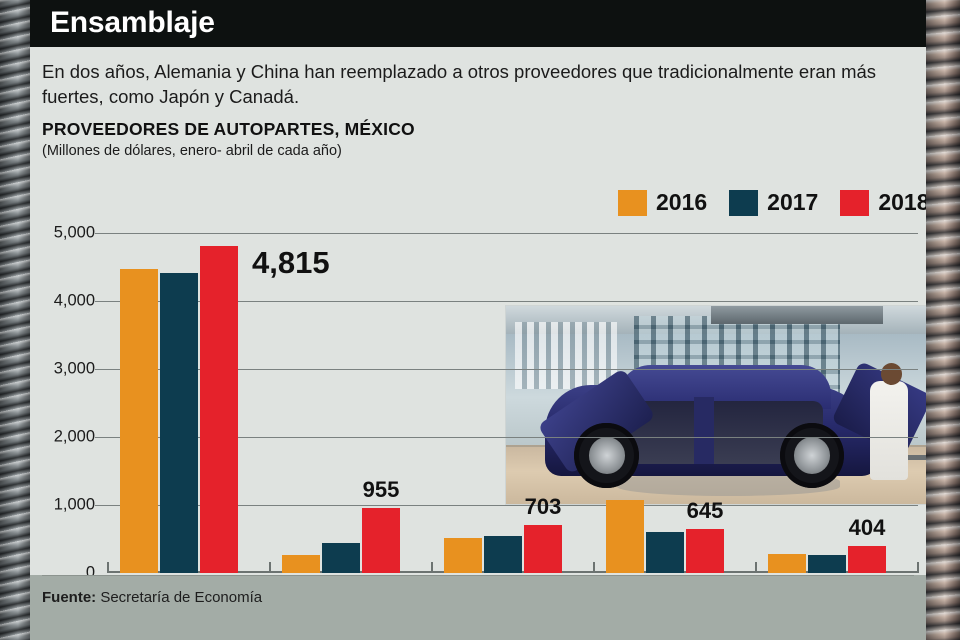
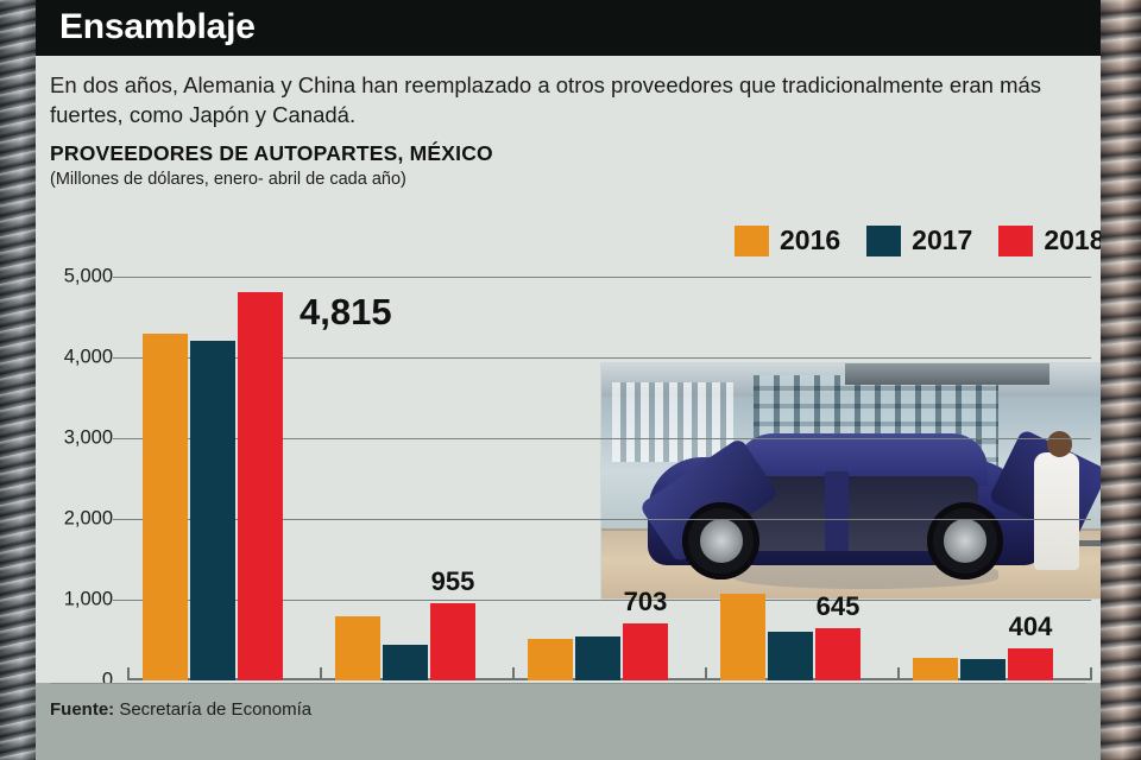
2016/Estados Unidos: 4500 -> 4300
2017/Estados Unidos: 4400 -> 4200
2016/Alemania: 300 -> 800
